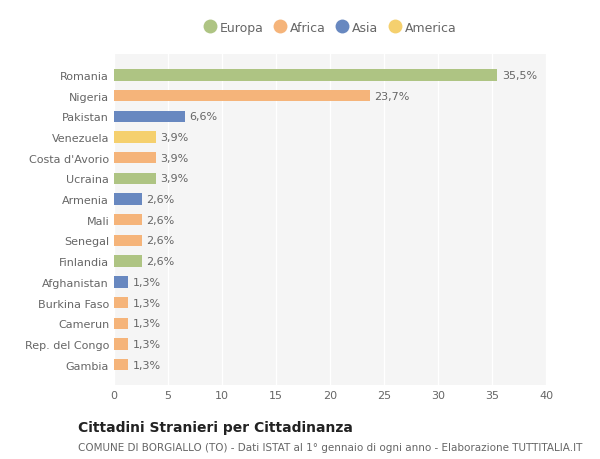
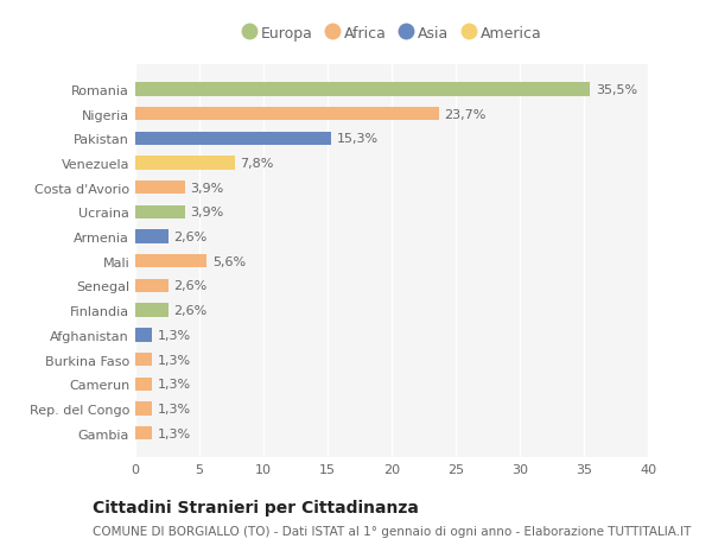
Pakistan: 6,6% -> 15,3%
Venezuela: 3,9% -> 7,8%
Mali: 2,6% -> 5,6%
